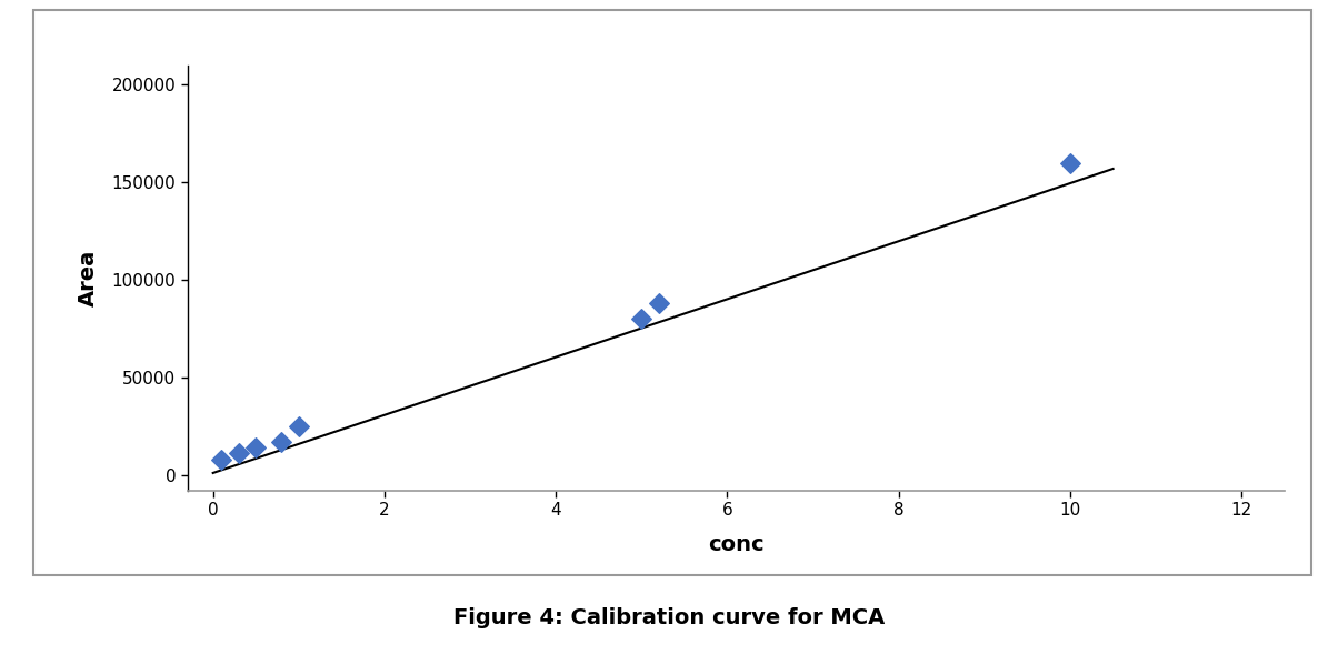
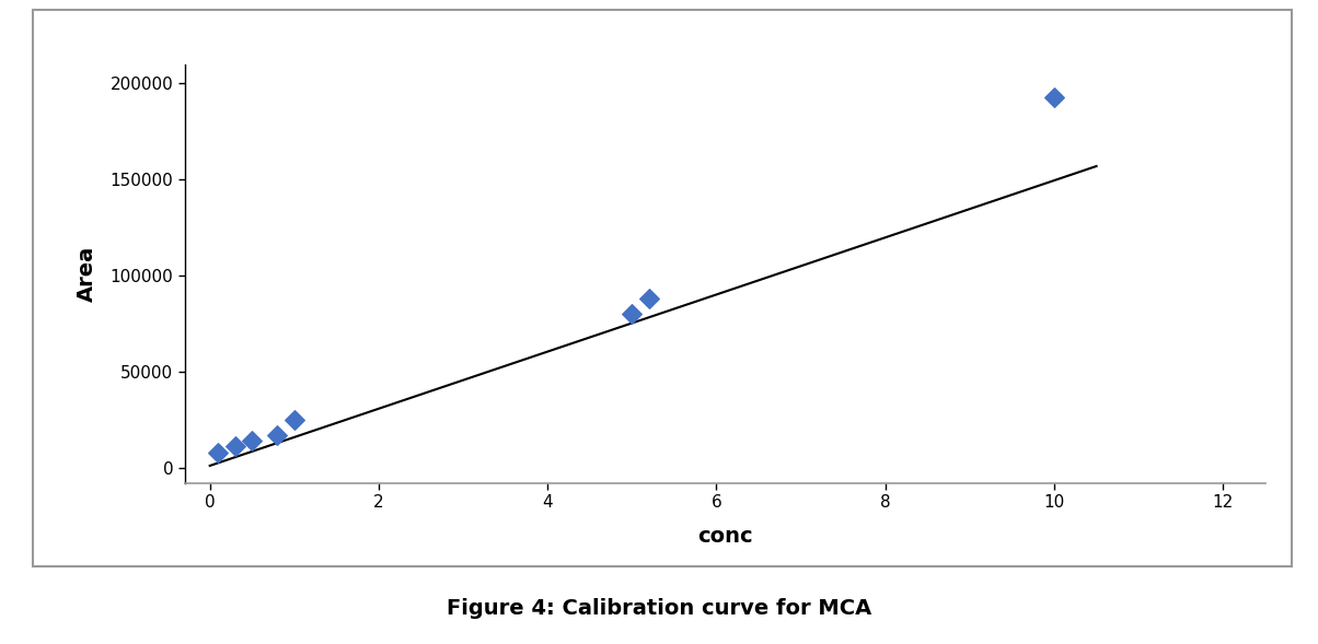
10: 160000 -> 193000
